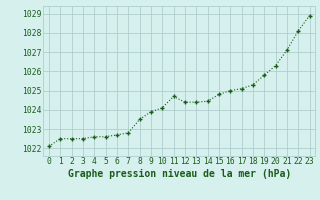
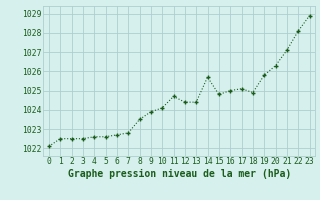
14: 1024.5 -> 1025.7
18: 1025.3 -> 1024.9
